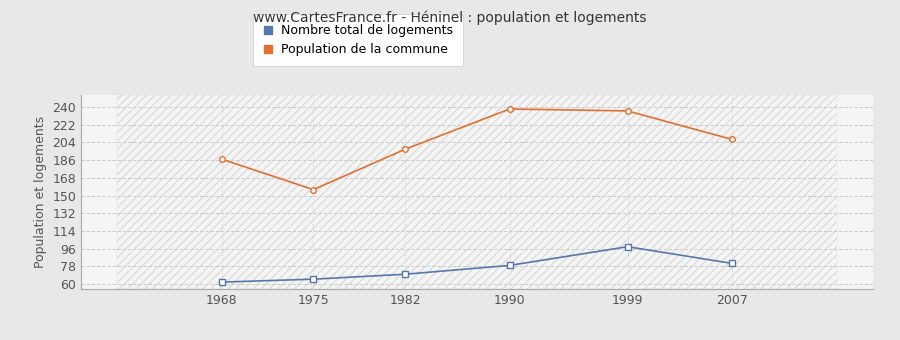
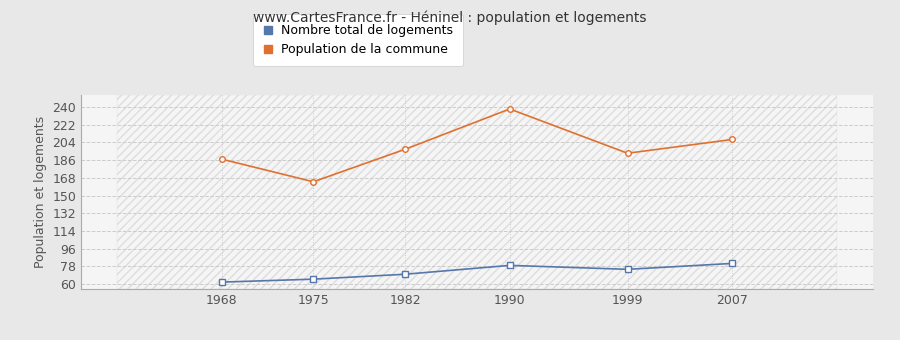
Population de la commune/1975: 156 -> 164
Nombre total de logements/1999: 98 -> 75
Population de la commune/1999: 236 -> 193
